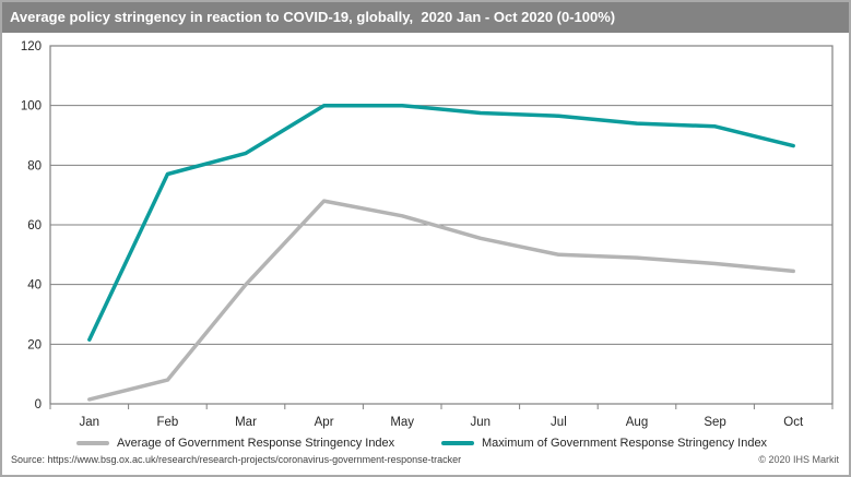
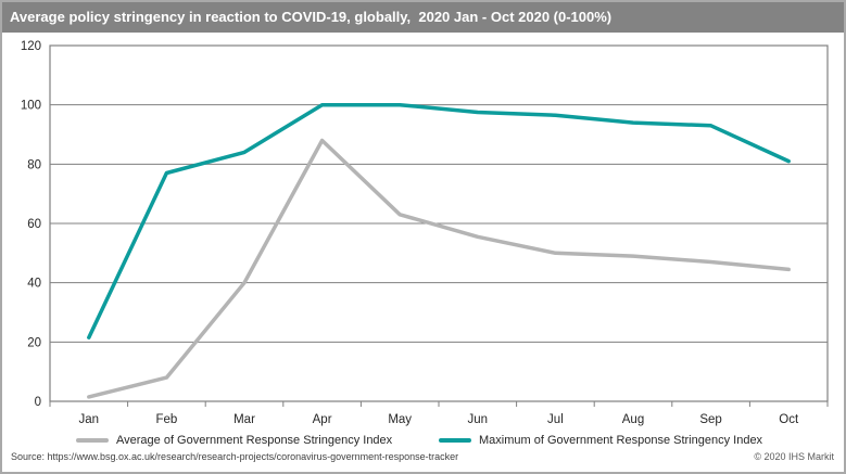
Average of Government Response Stringency Index/Apr: 68 -> 88
Maximum of Government Response Stringency Index/Oct: 86 -> 81
